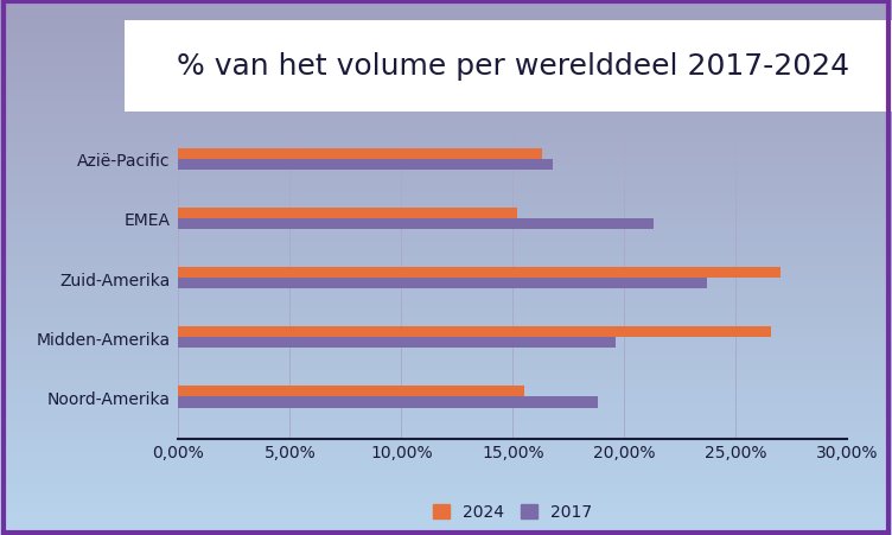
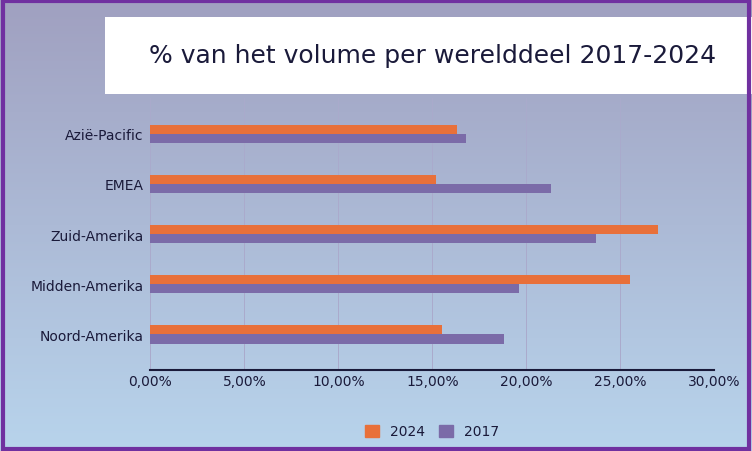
2024/Midden-Amerika: 26,6% -> 25,5%
